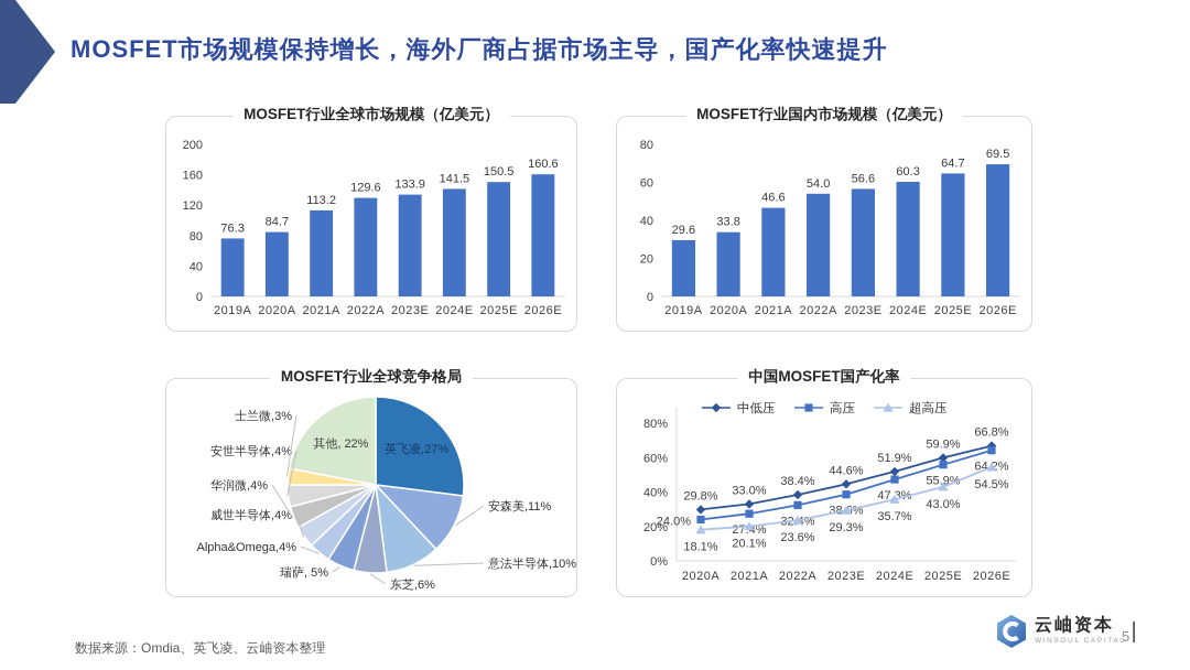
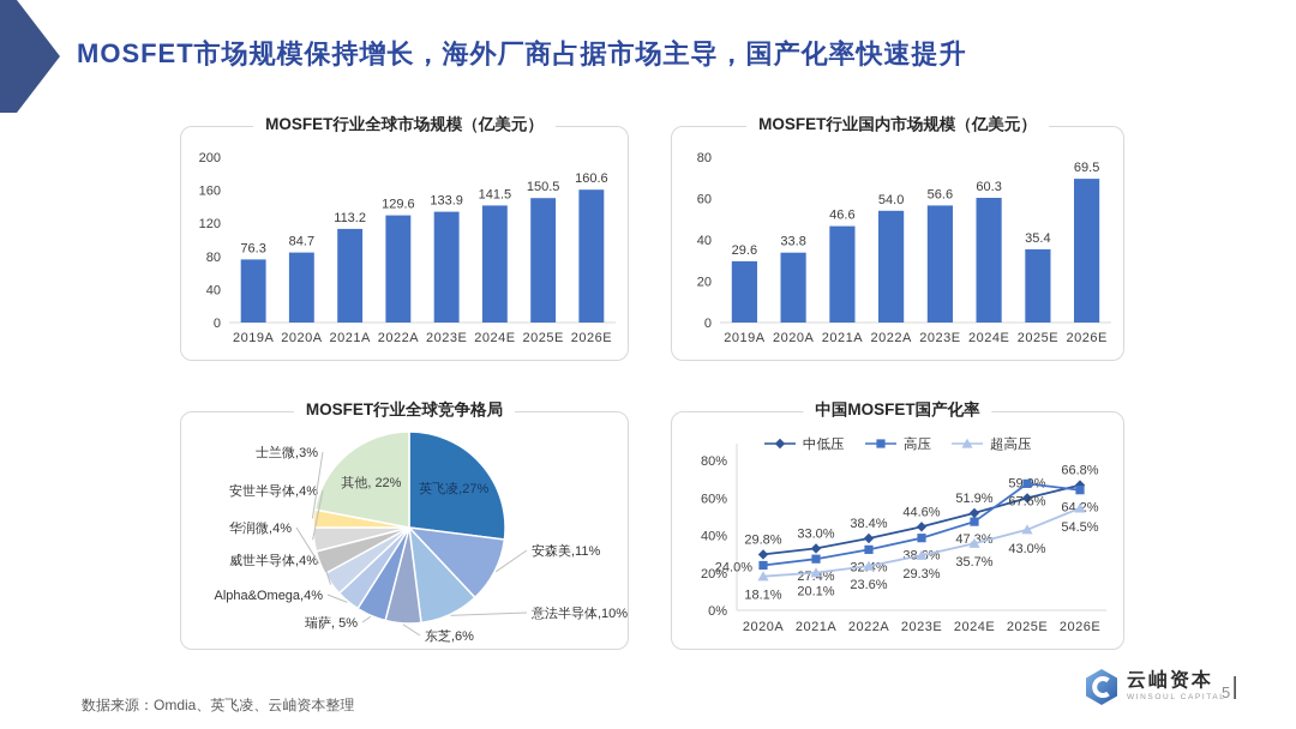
MOSFET行业国内市场规模（亿美元）/2025E: 64.7 -> 35.4
中国MOSFET国产化率/高压/2025E: 55.9% -> 67.6%
